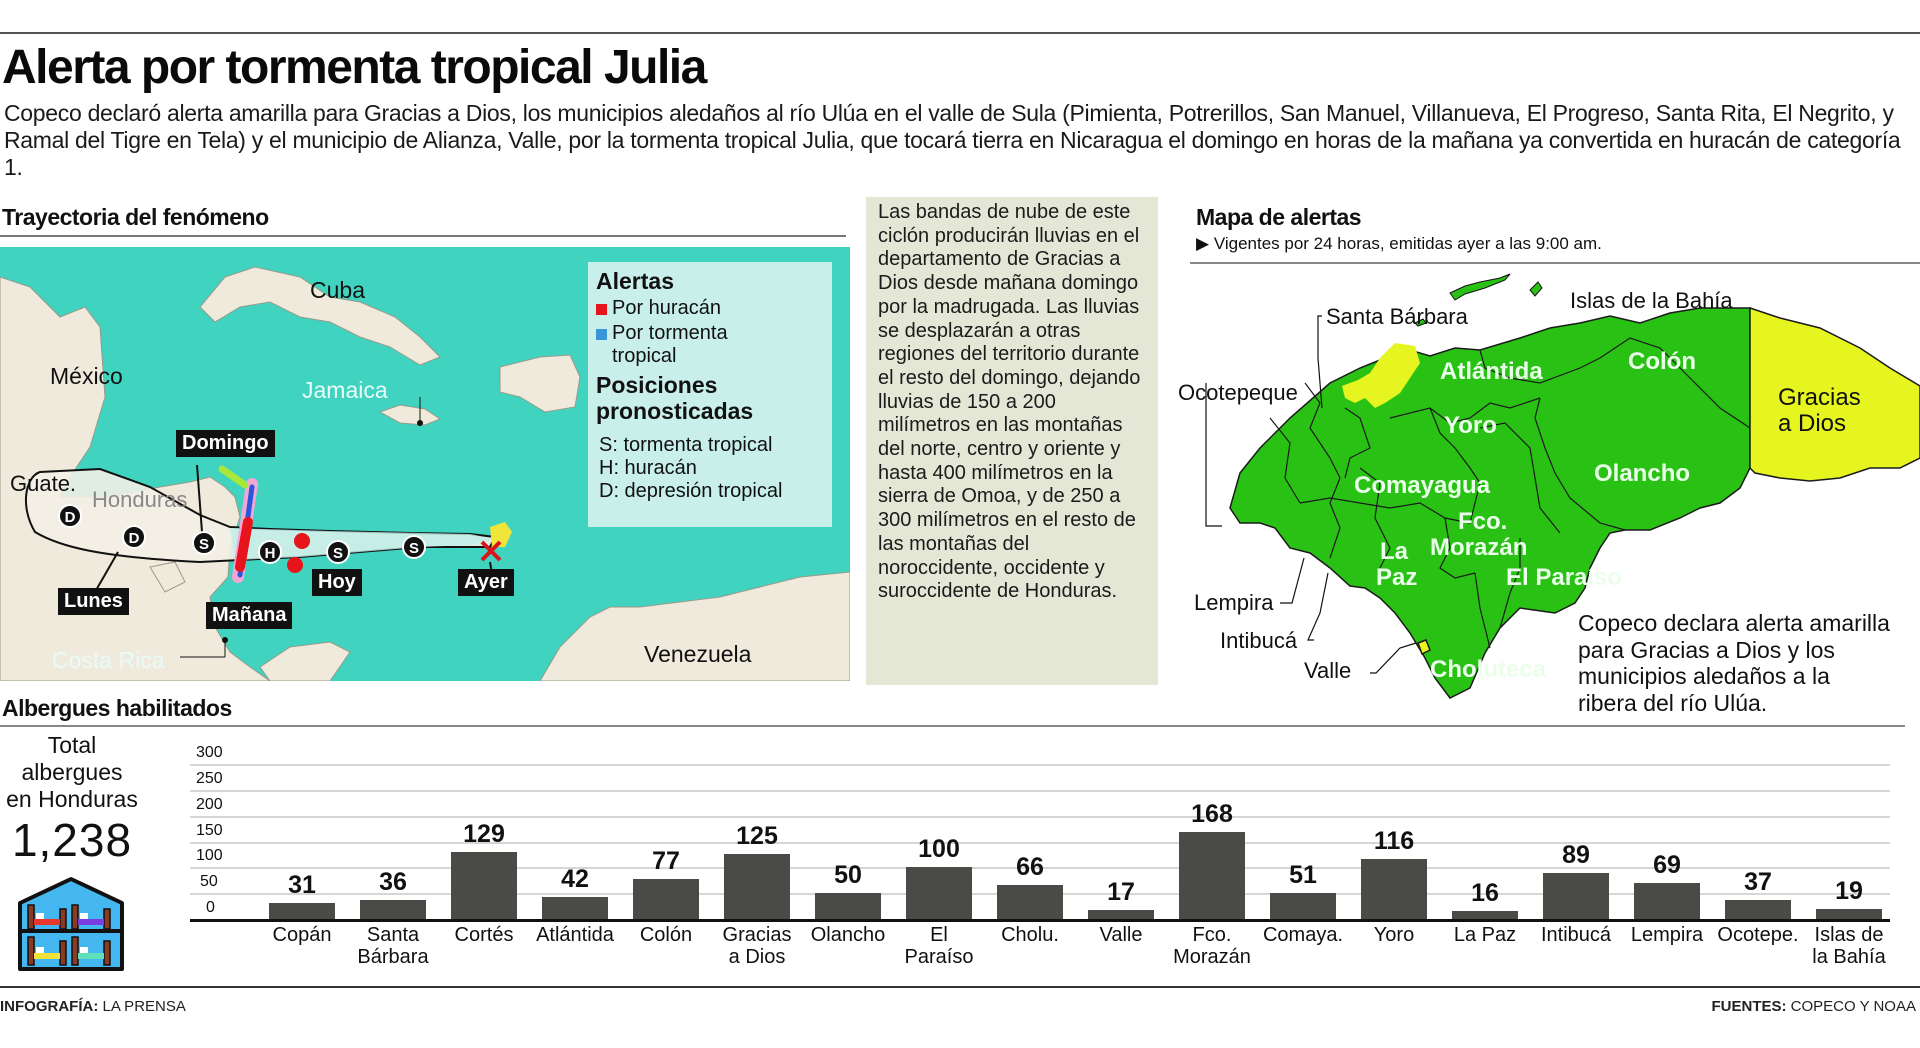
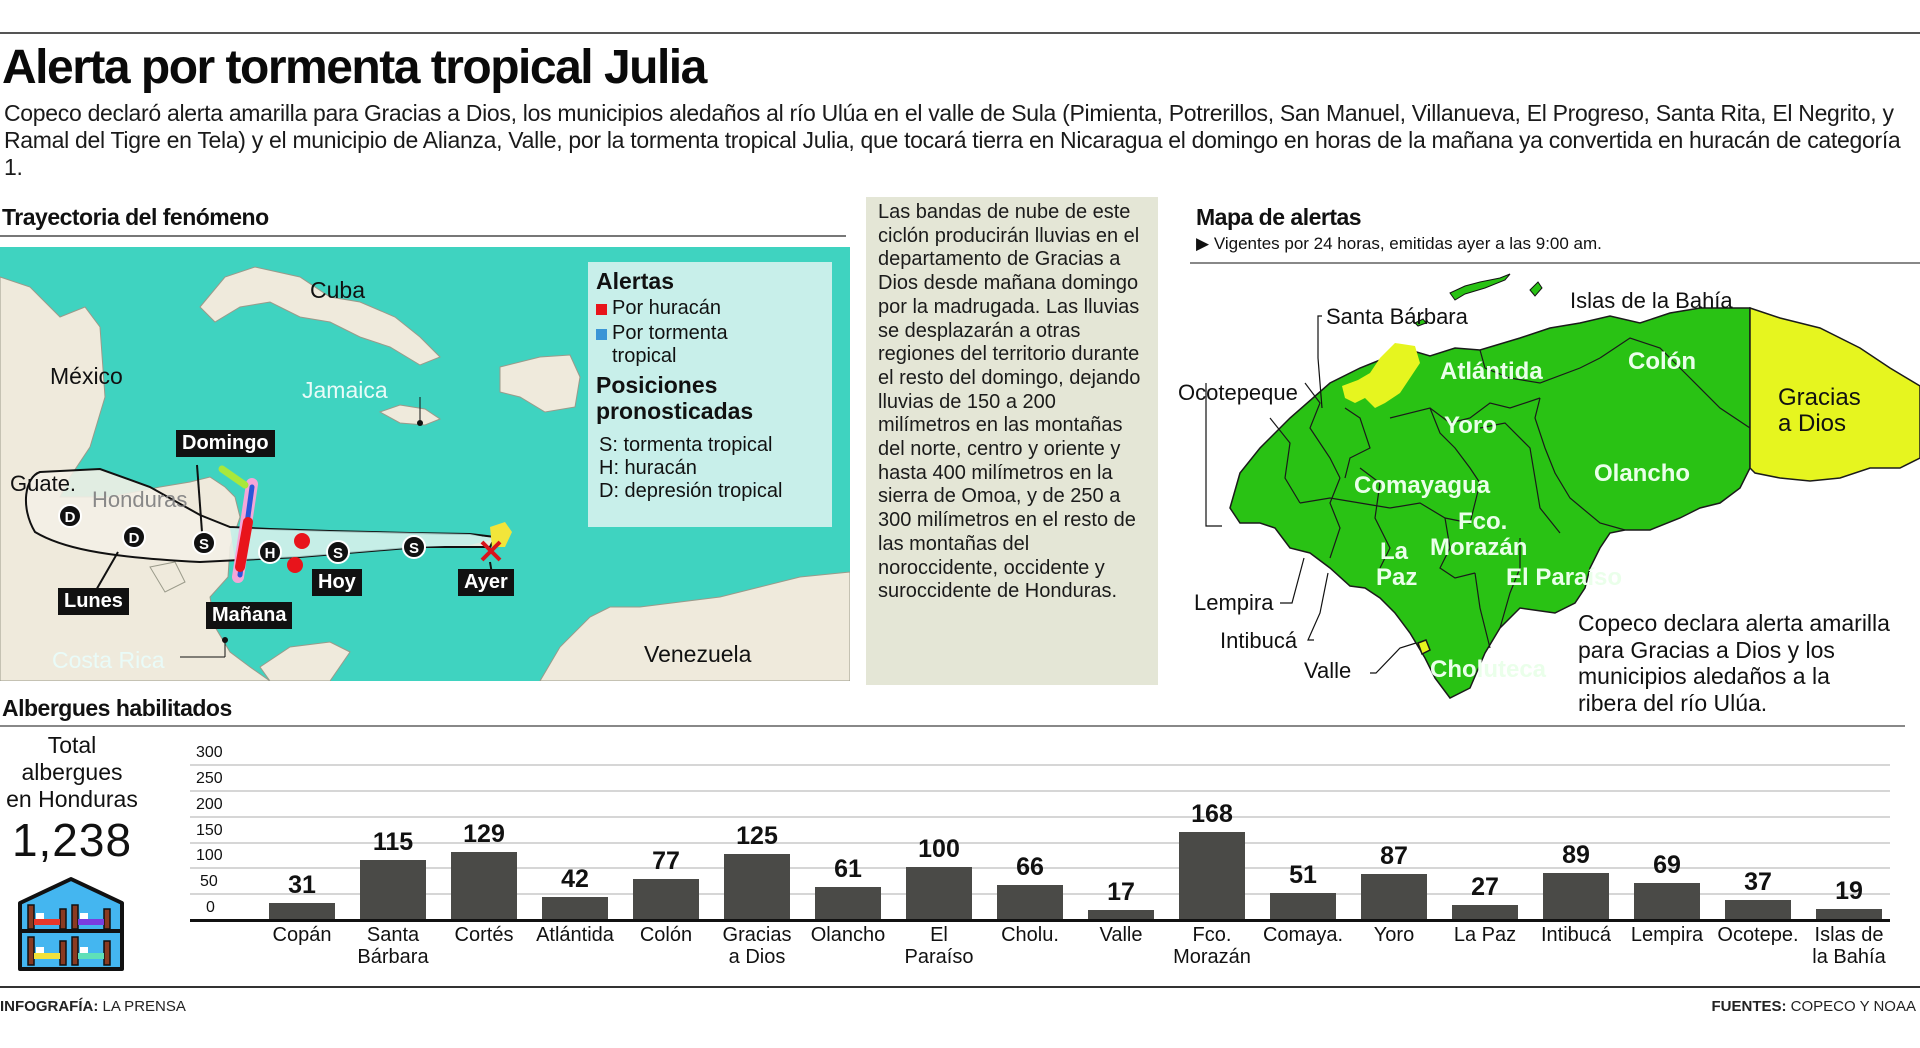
Santa Bárbara: 36 -> 115
Olancho: 50 -> 61
Yoro: 116 -> 87
La Paz: 16 -> 27
